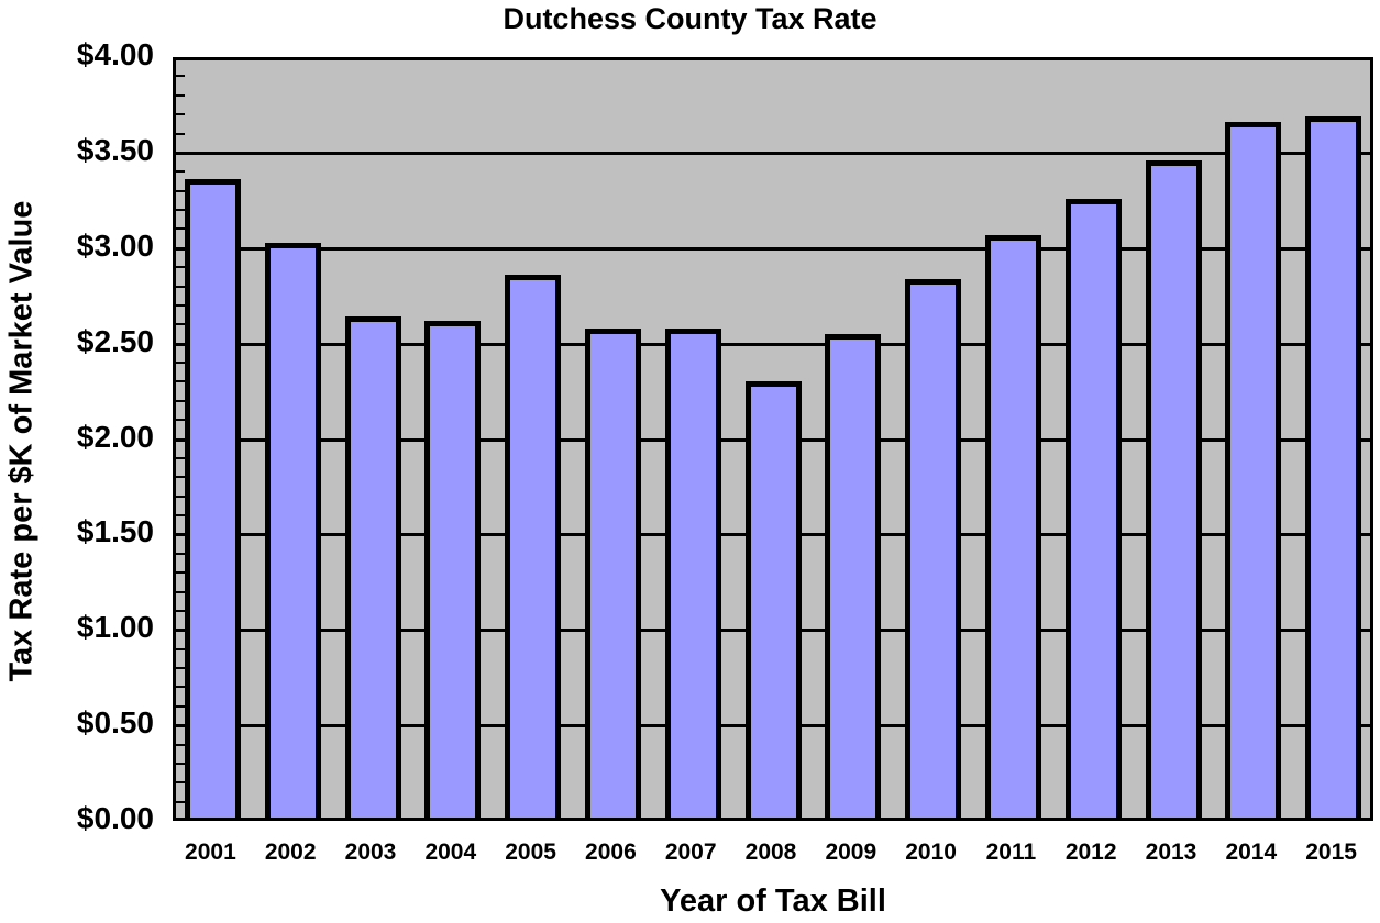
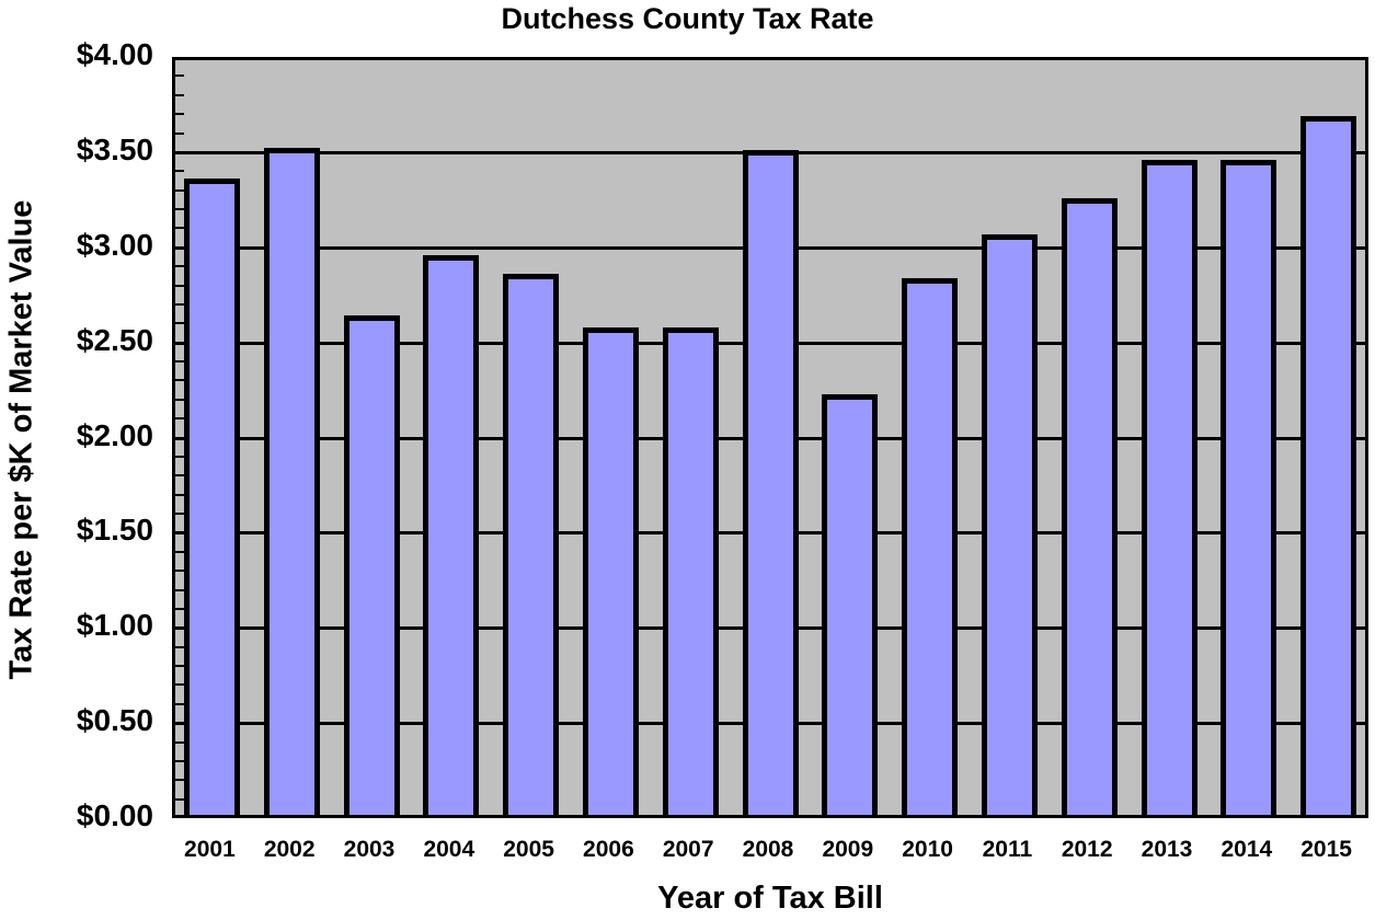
2002: $3.03 -> $3.52
2004: $2.62 -> $2.96
2008: $2.30 -> $3.51
2009: $2.55 -> $2.23
2014: $3.66 -> $3.46
